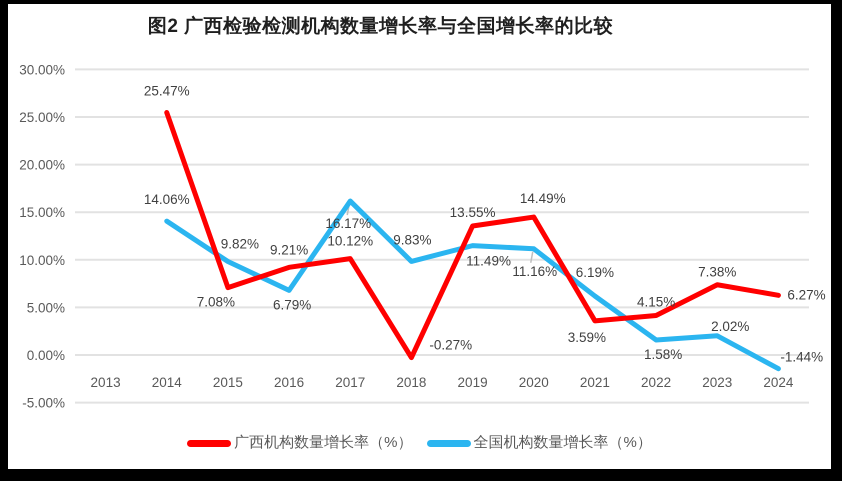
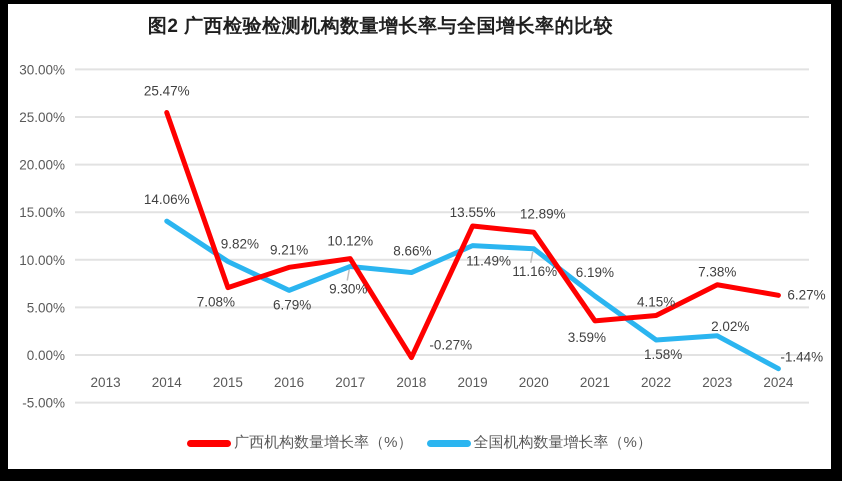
全国机构数量增长率（%）/2017: 16.17% -> 9.30%
全国机构数量增长率（%）/2018: 9.83% -> 8.66%
广西机构数量增长率（%）/2020: 14.49% -> 12.89%
